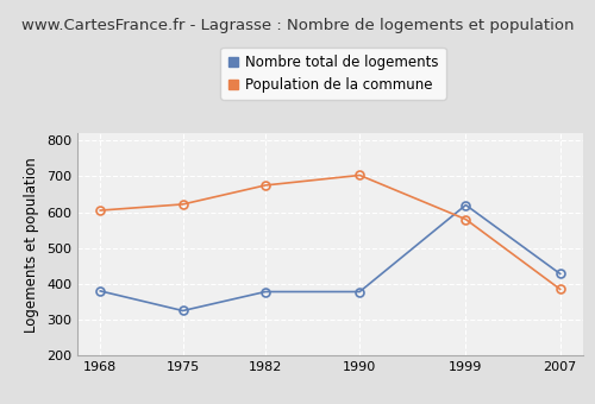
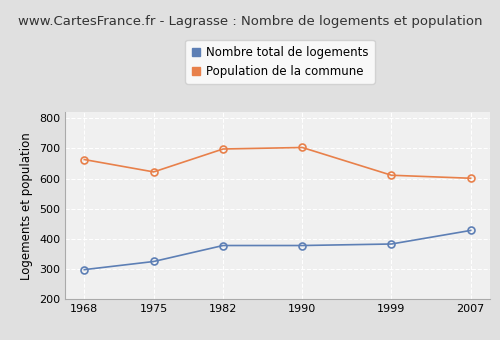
Nombre total de logements/1968: 380 -> 298
Population de la commune/1968: 605 -> 663
Population de la commune/1982: 675 -> 698
Nombre total de logements/1999: 620 -> 383
Population de la commune/1999: 580 -> 611
Population de la commune/2007: 385 -> 601
